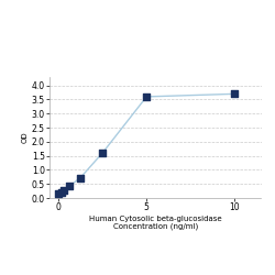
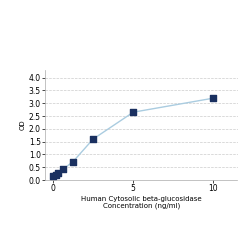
5: 3.60 -> 2.65
10: 3.70 -> 3.20
